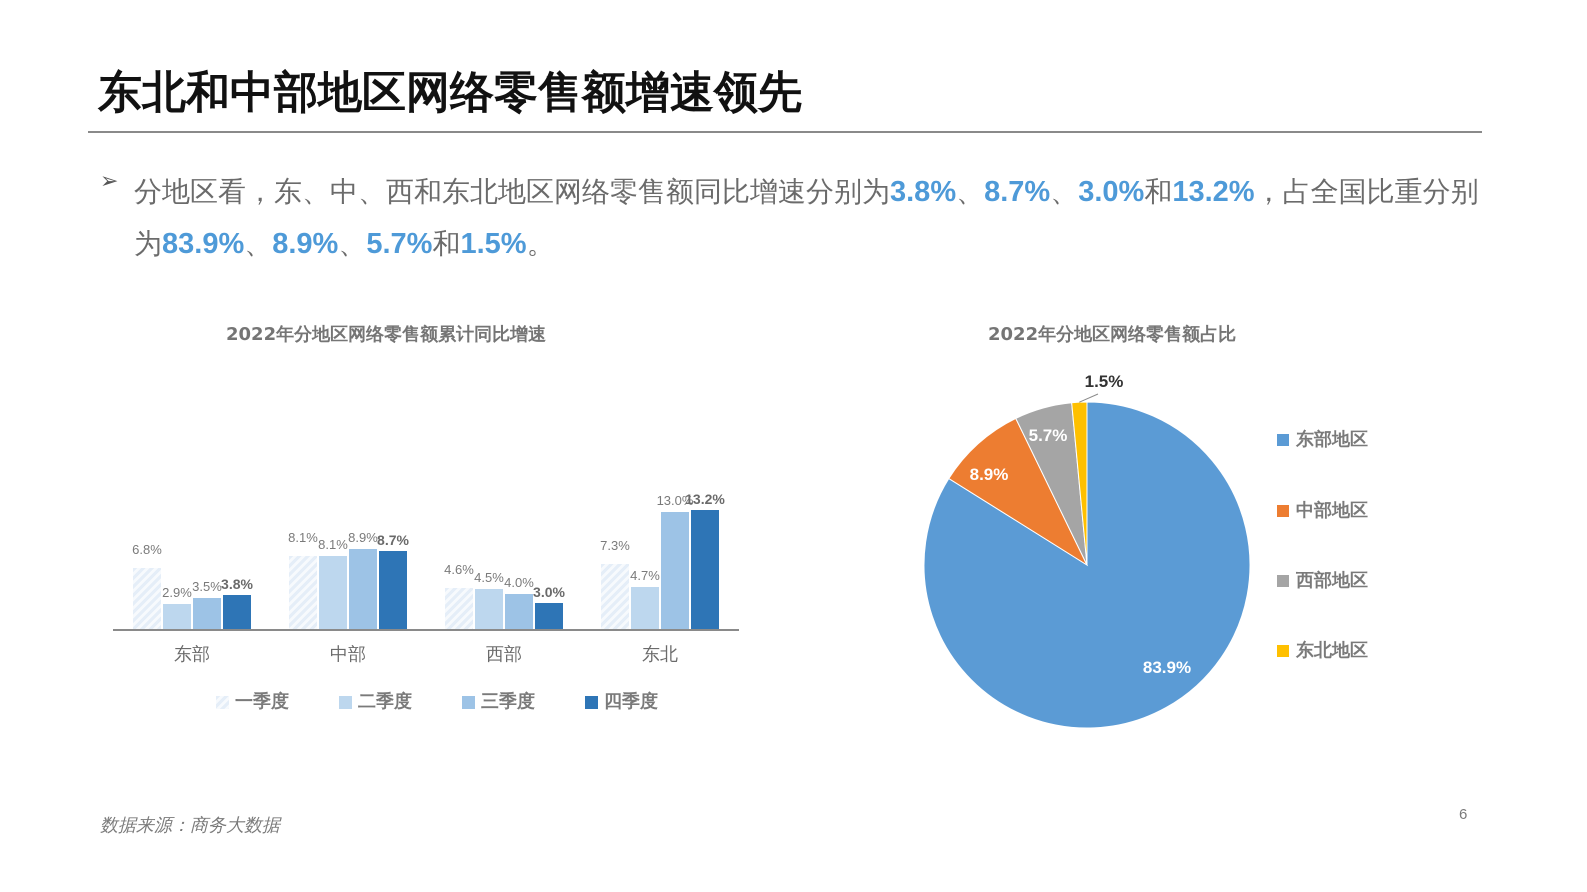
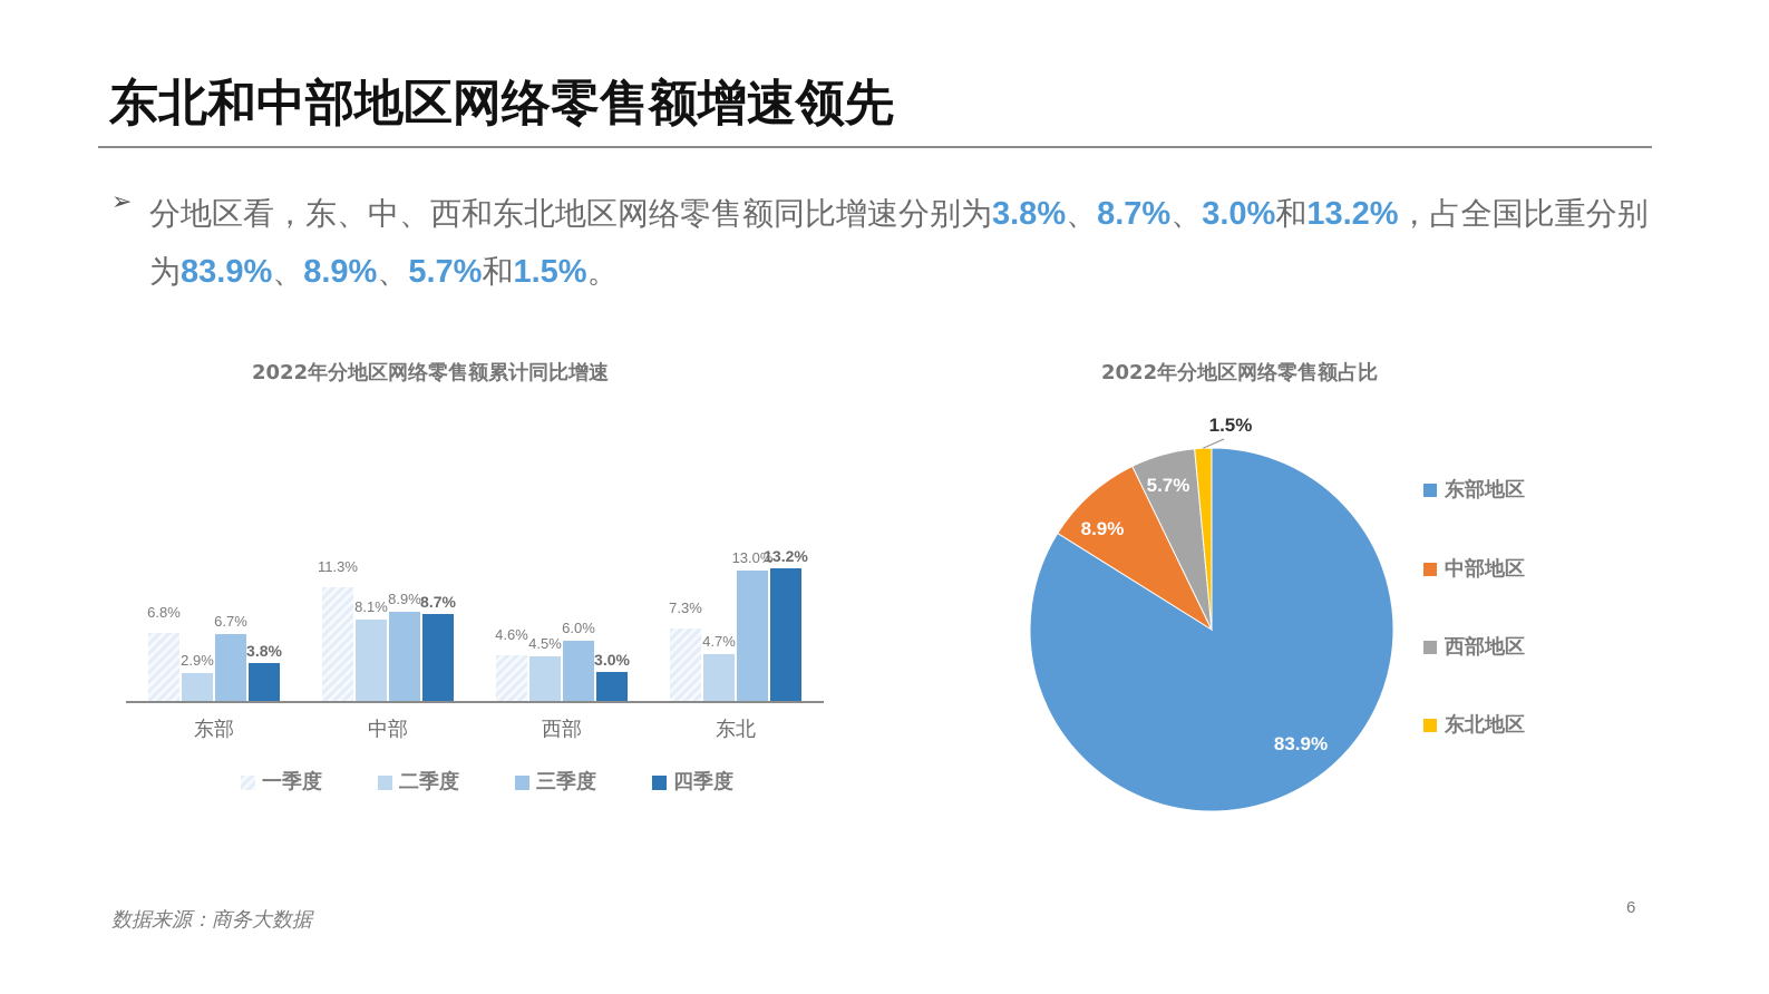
2022年分地区网络零售额累计同比增速/三季度/东部: 3.5% -> 6.7%
2022年分地区网络零售额累计同比增速/一季度/中部: 8.1% -> 11.3%
2022年分地区网络零售额累计同比增速/三季度/西部: 4.0% -> 6.0%
